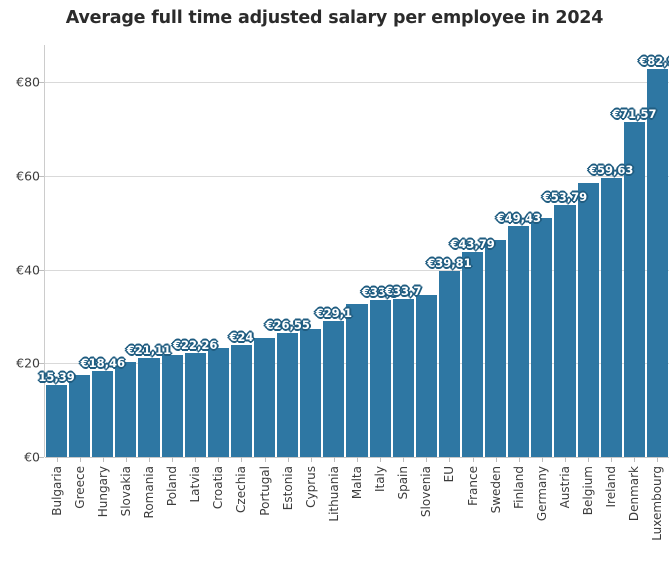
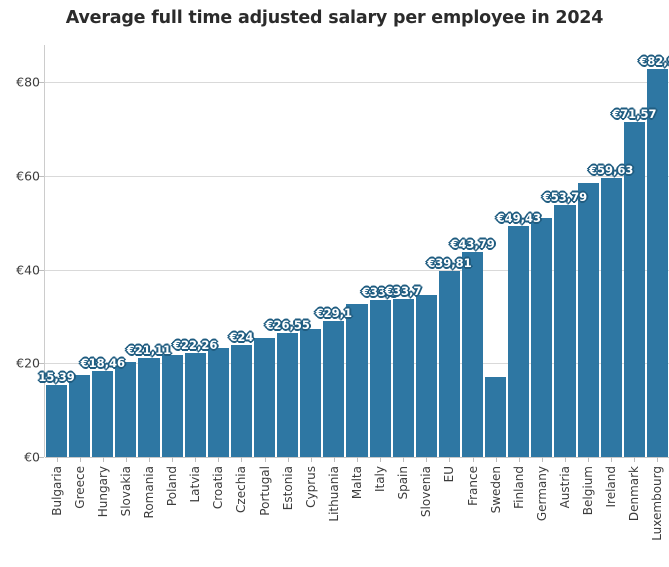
Sweden: €46 -> €17
